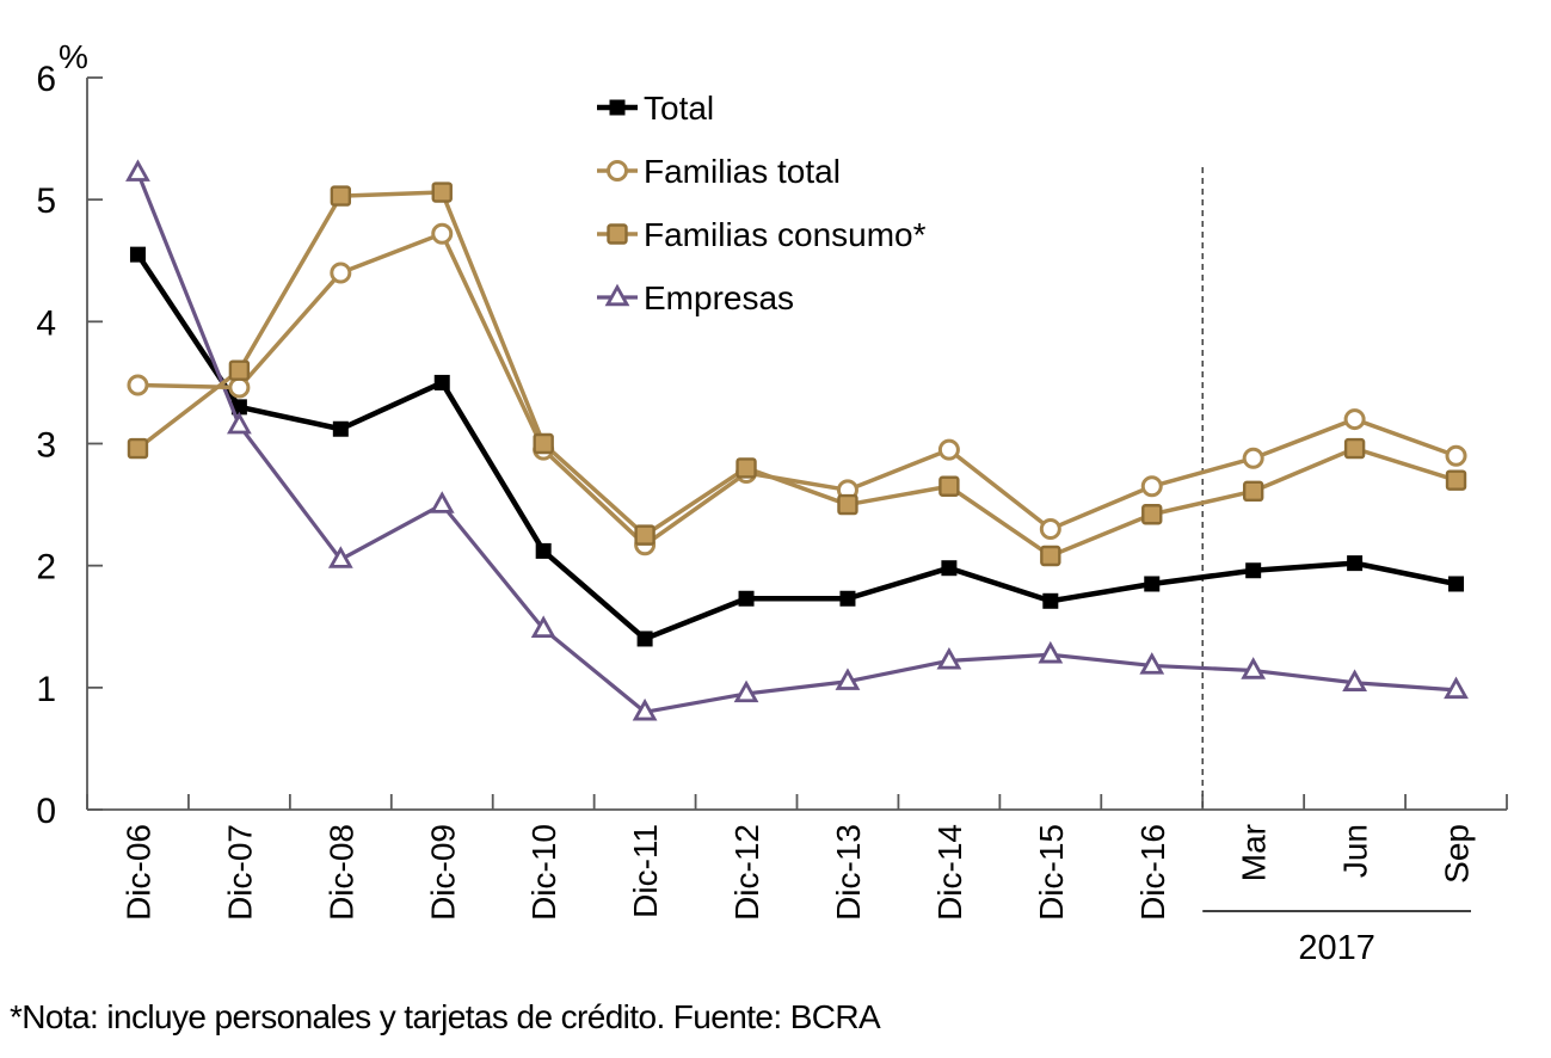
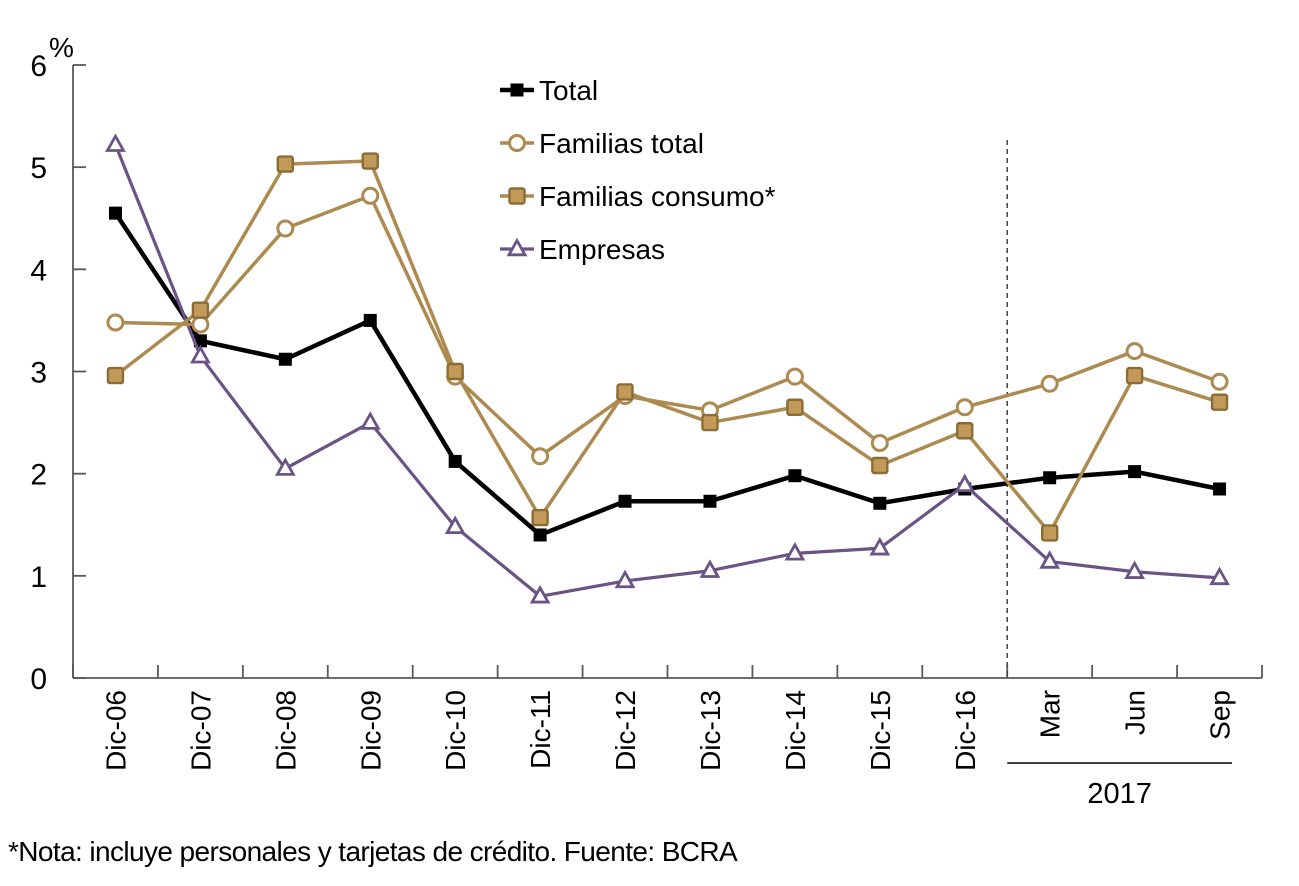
Familias consumo*/Dic-11: 2.25 -> 1.57
Empresas/Dic-16: 1.18 -> 1.89
Familias consumo*/Mar: 2.61 -> 1.42
